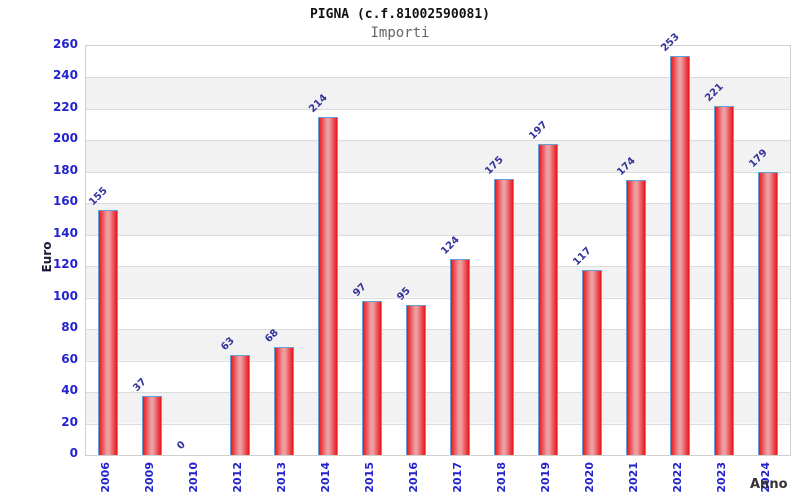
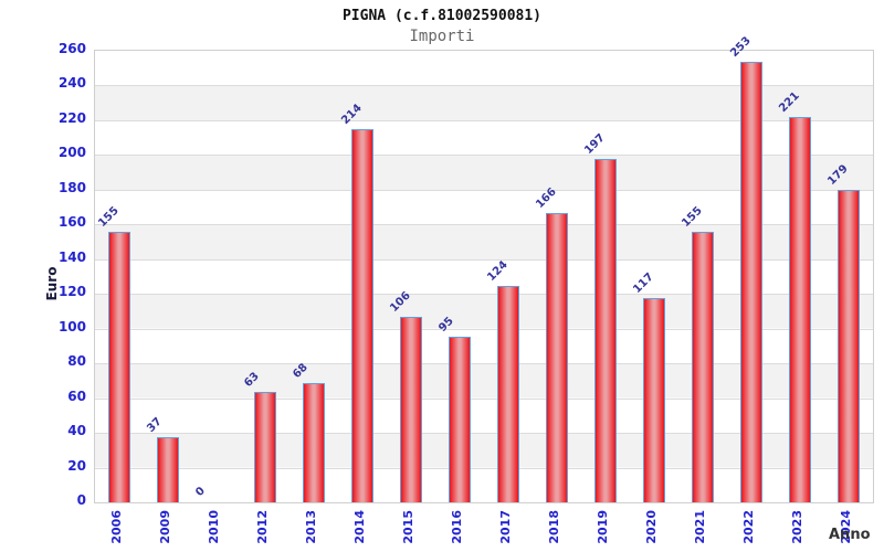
2015: 97 -> 106
2018: 175 -> 166
2021: 174 -> 155
